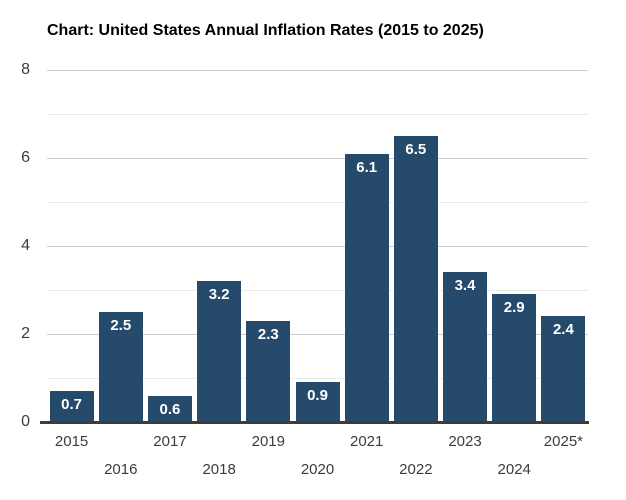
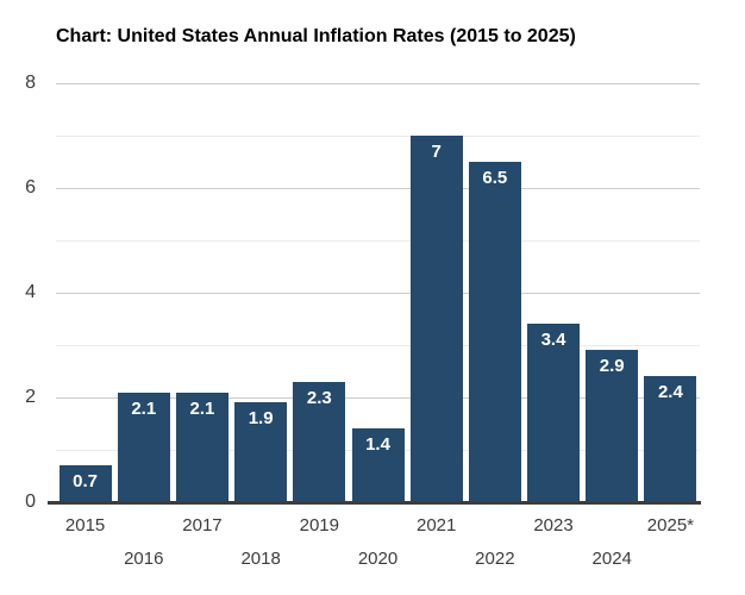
2016: 2.5 -> 2.1
2017: 0.6 -> 2.1
2018: 3.2 -> 1.9
2020: 0.9 -> 1.4
2021: 6.1 -> 7
